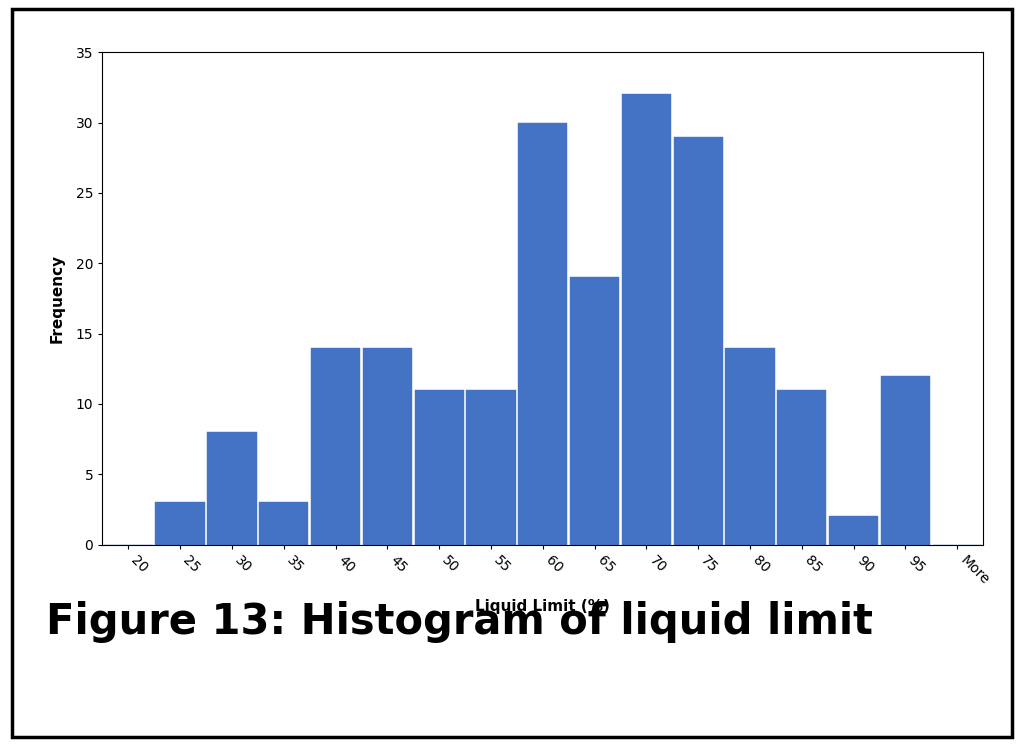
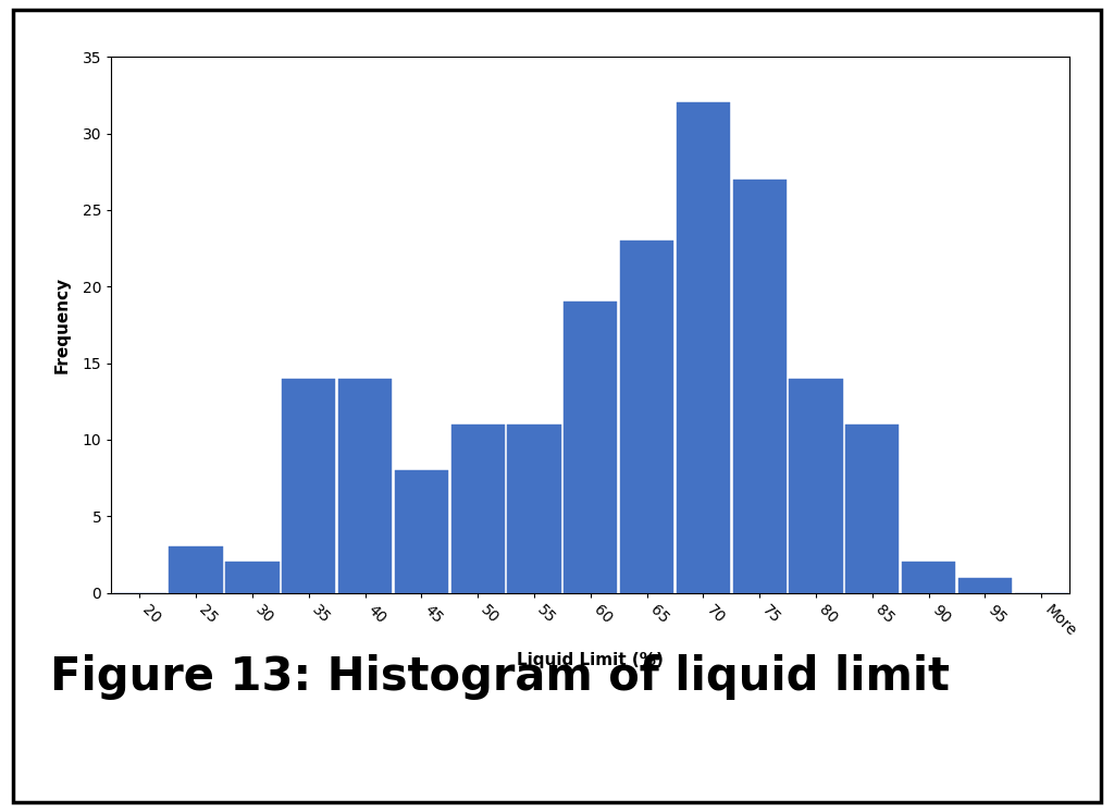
30: 8 -> 2
35: 3 -> 14
45: 14 -> 8
60: 30 -> 19
65: 19 -> 23
75: 29 -> 27
95: 12 -> 1
